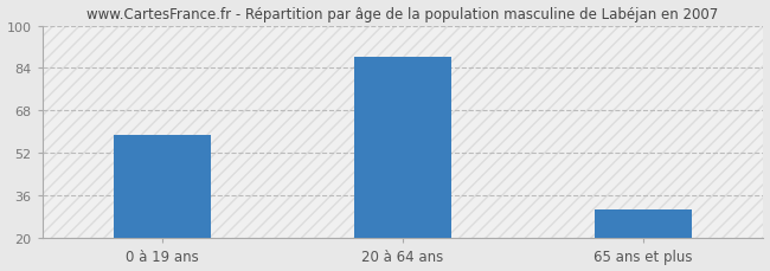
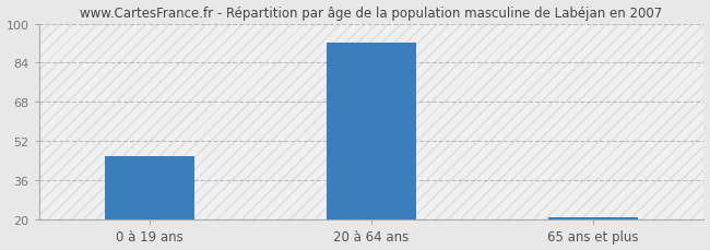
0 à 19 ans: 59 -> 46
20 à 64 ans: 88 -> 92
65 ans et plus: 31 -> 21
